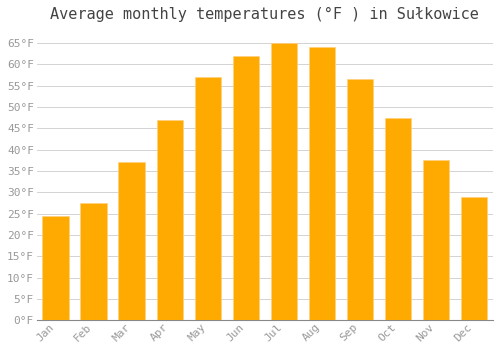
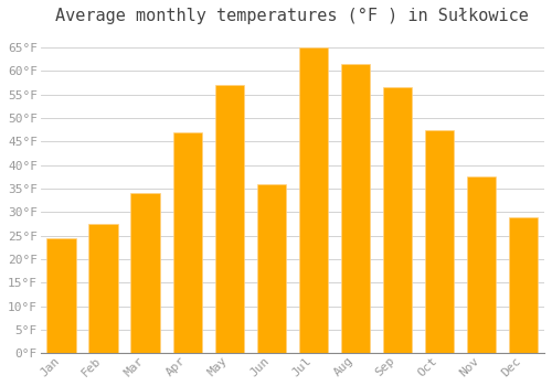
Mar: 37.0°F -> 34.0°F
Jun: 62.0°F -> 36.0°F
Aug: 64.0°F -> 61.5°F
